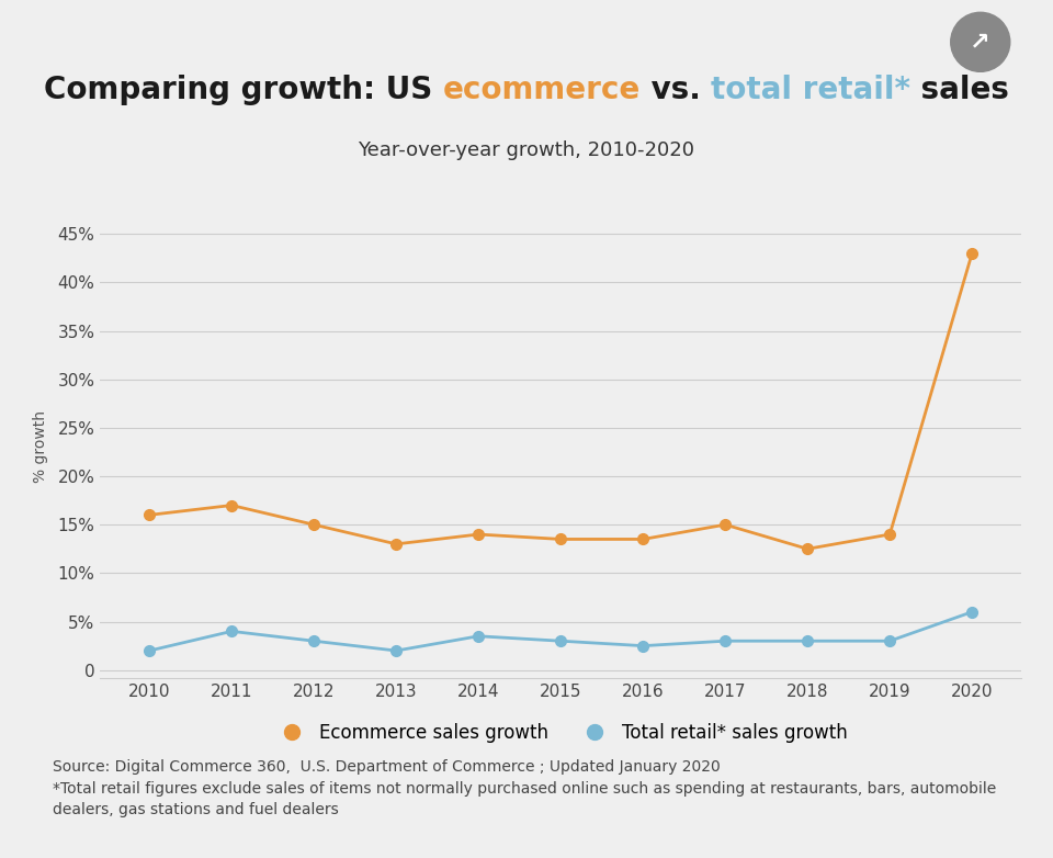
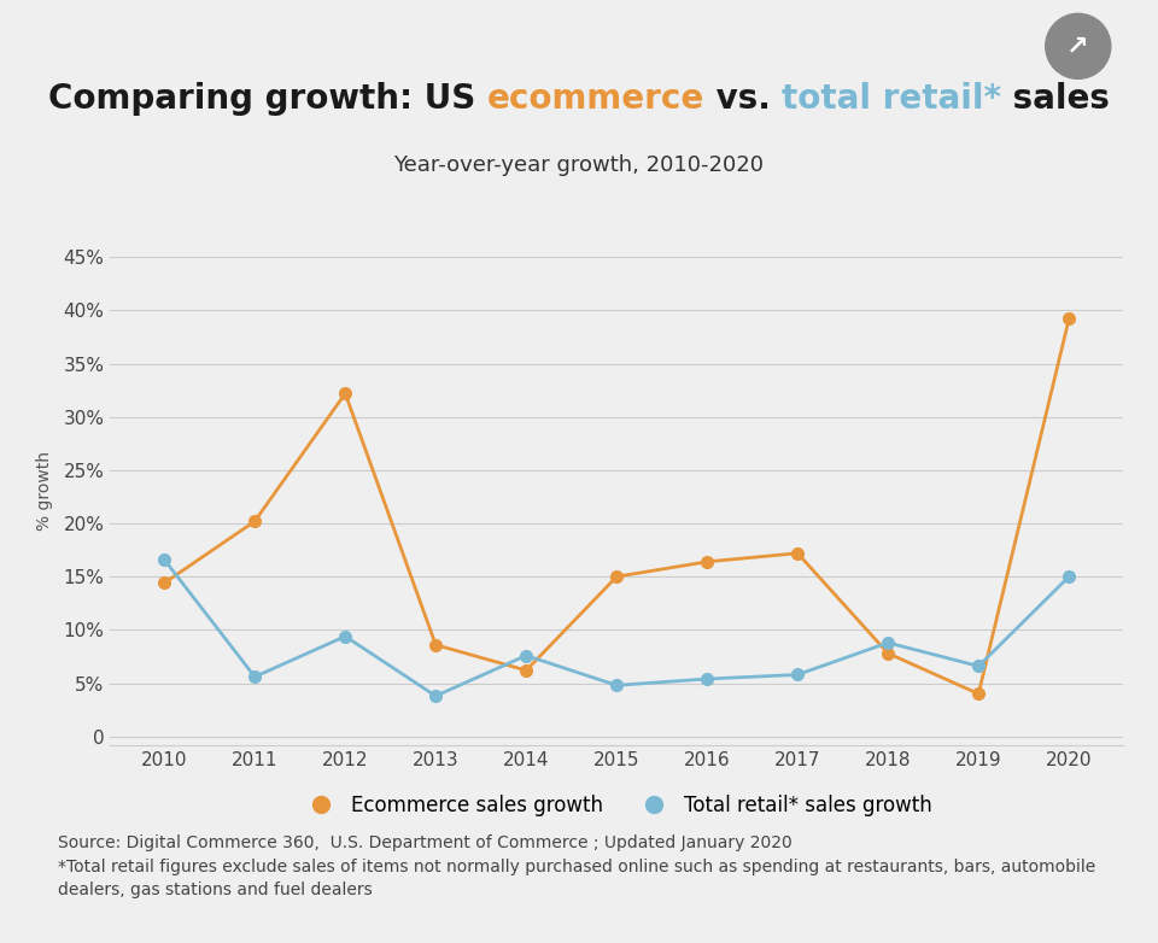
Ecommerce sales growth/2010: 16.0% -> 14.4%
Total retail* sales growth/2010: 2.0% -> 16.6%
Ecommerce sales growth/2011: 17.0% -> 20.2%
Total retail* sales growth/2011: 4.0% -> 5.6%
Ecommerce sales growth/2012: 15.0% -> 32.2%
Total retail* sales growth/2012: 3.0% -> 9.4%
Ecommerce sales growth/2013: 13.0% -> 8.6%
Total retail* sales growth/2013: 2.0% -> 3.8%
Ecommerce sales growth/2014: 14.0% -> 6.2%
Total retail* sales growth/2014: 3.5% -> 7.6%
Ecommerce sales growth/2015: 13.5% -> 15.0%
Total retail* sales growth/2015: 3.0% -> 4.8%
Ecommerce sales growth/2016: 13.5% -> 16.4%
Total retail* sales growth/2016: 2.5% -> 5.4%
Ecommerce sales growth/2017: 15.0% -> 17.2%
Total retail* sales growth/2017: 3.0% -> 5.8%
Ecommerce sales growth/2018: 12.5% -> 7.8%
Total retail* sales growth/2018: 3.0% -> 8.8%
Ecommerce sales growth/2019: 14.0% -> 4.0%
Total retail* sales growth/2019: 3.0% -> 6.6%
Ecommerce sales growth/2020: 43.0% -> 39.2%
Total retail* sales growth/2020: 6.0% -> 15.0%
